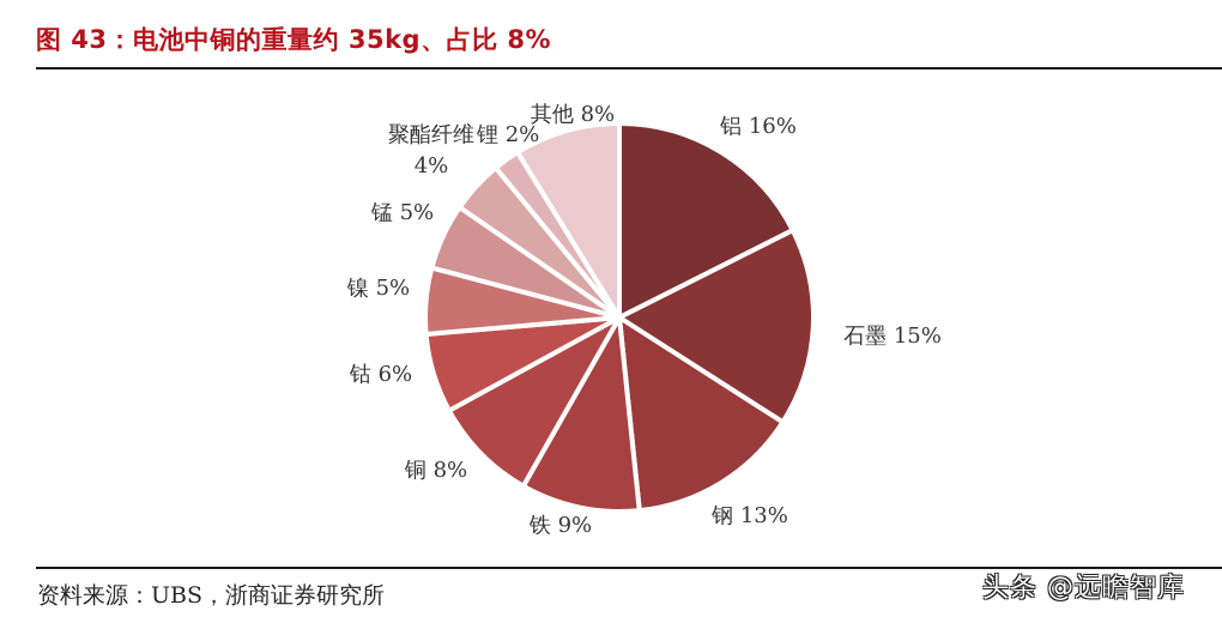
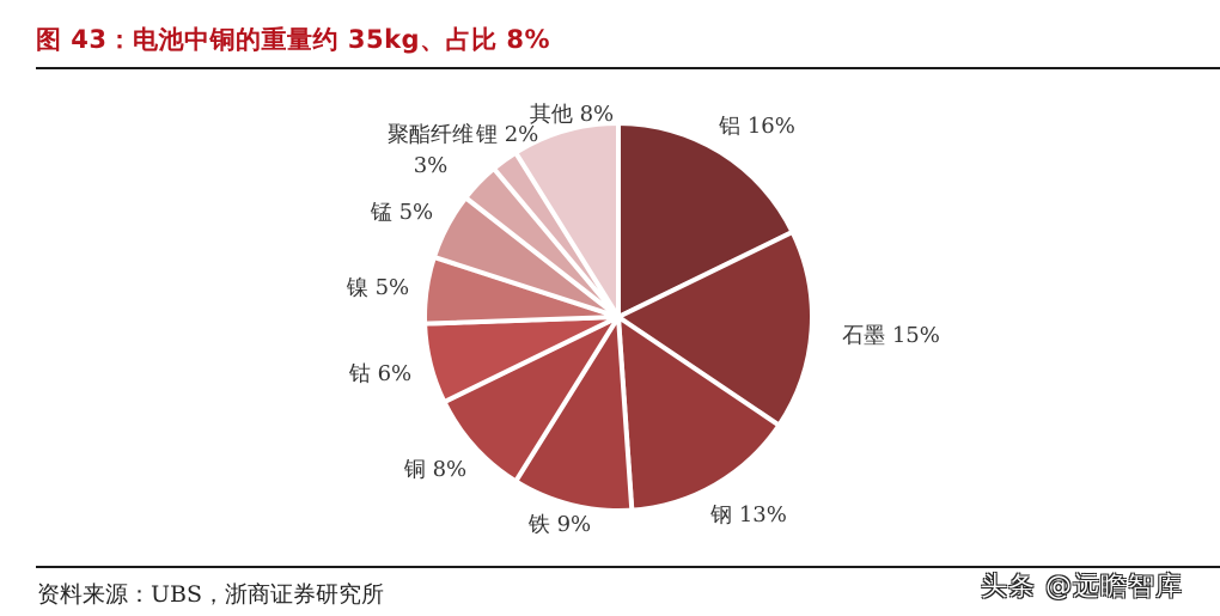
聚酯纤维: 4% -> 3%
